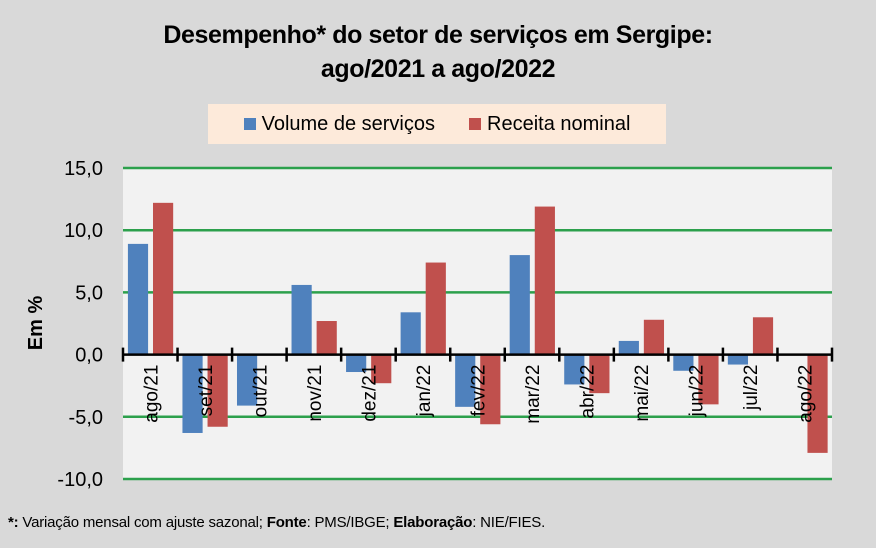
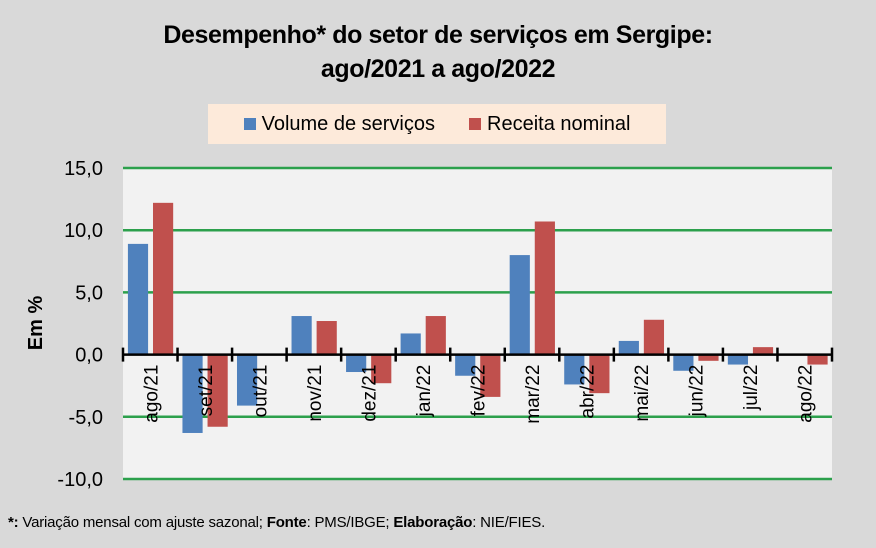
Volume de serviços/nov/21: 5,6 -> 3,1
Volume de serviços/jan/22: 3,4 -> 1,7
Receita nominal/jan/22: 7,4 -> 3,1
Volume de serviços/fev/22: -4,2 -> -1,7
Receita nominal/fev/22: -5,6 -> -3,4
Receita nominal/mar/22: 11,9 -> 10,7
Receita nominal/jun/22: -4,0 -> -0,5
Receita nominal/jul/22: 3,0 -> 0,6
Receita nominal/ago/22: -7,9 -> -0,8
